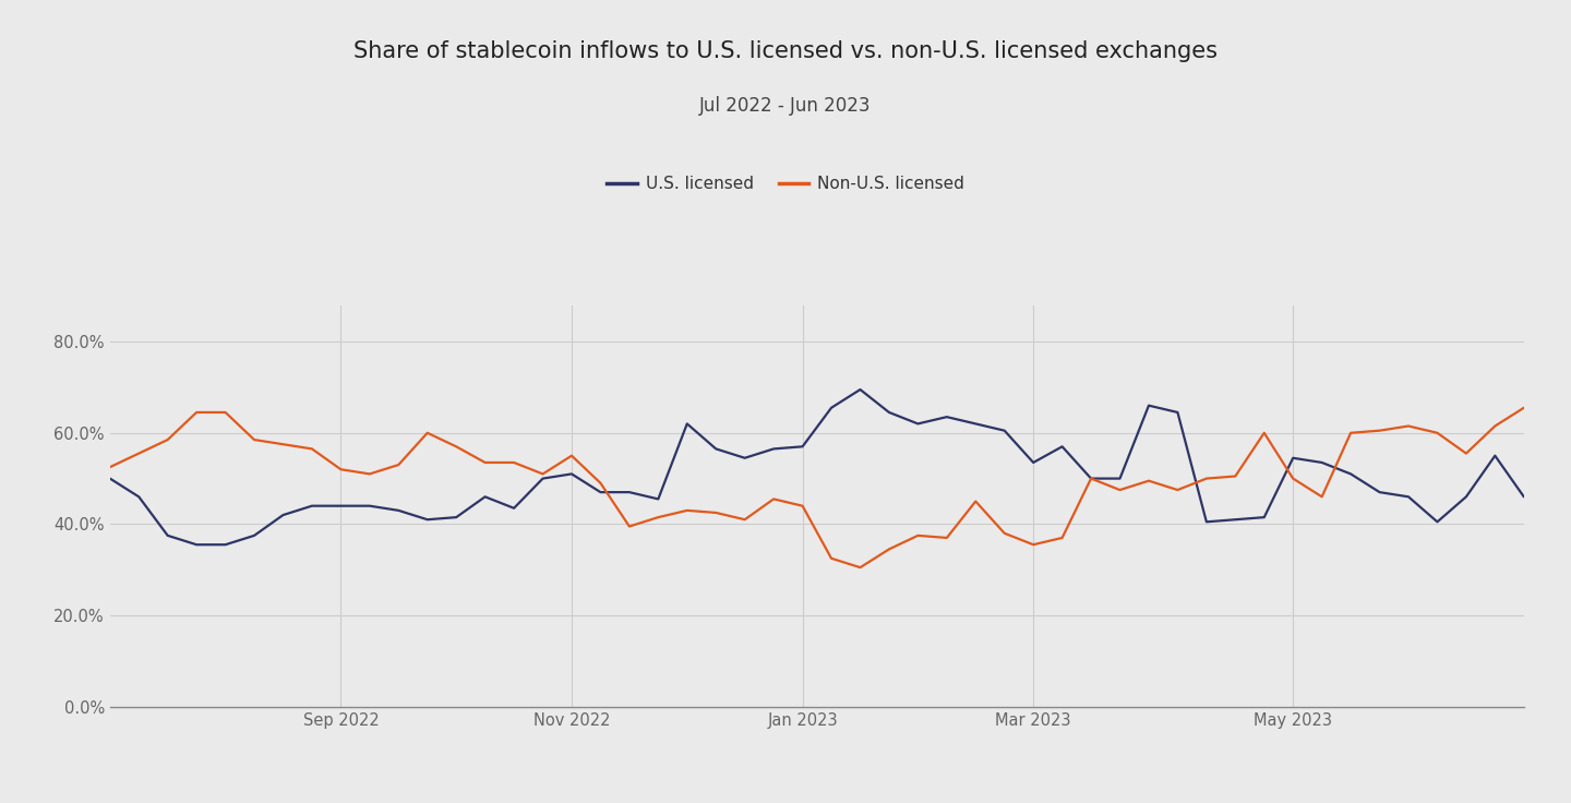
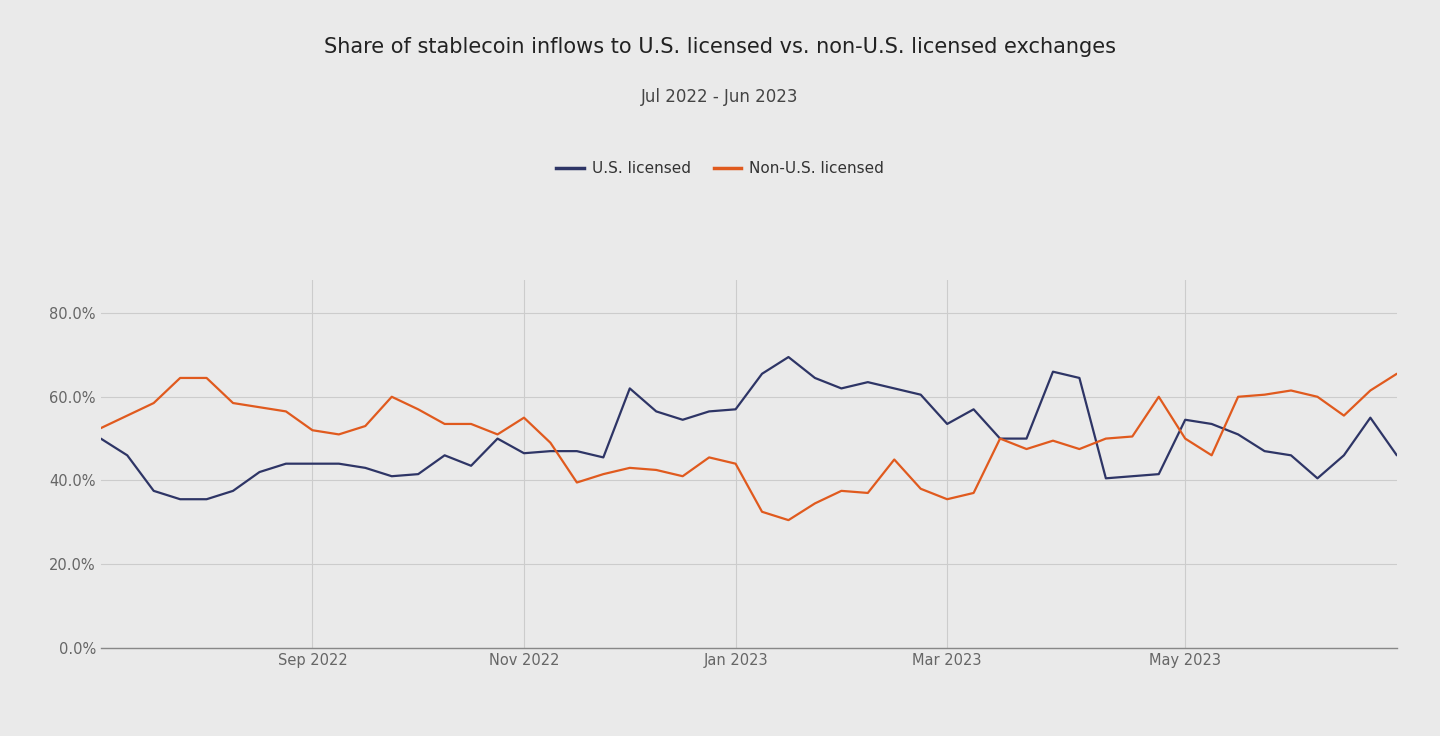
U.S. licensed/Nov 2022: 51.0% -> 46.5%
